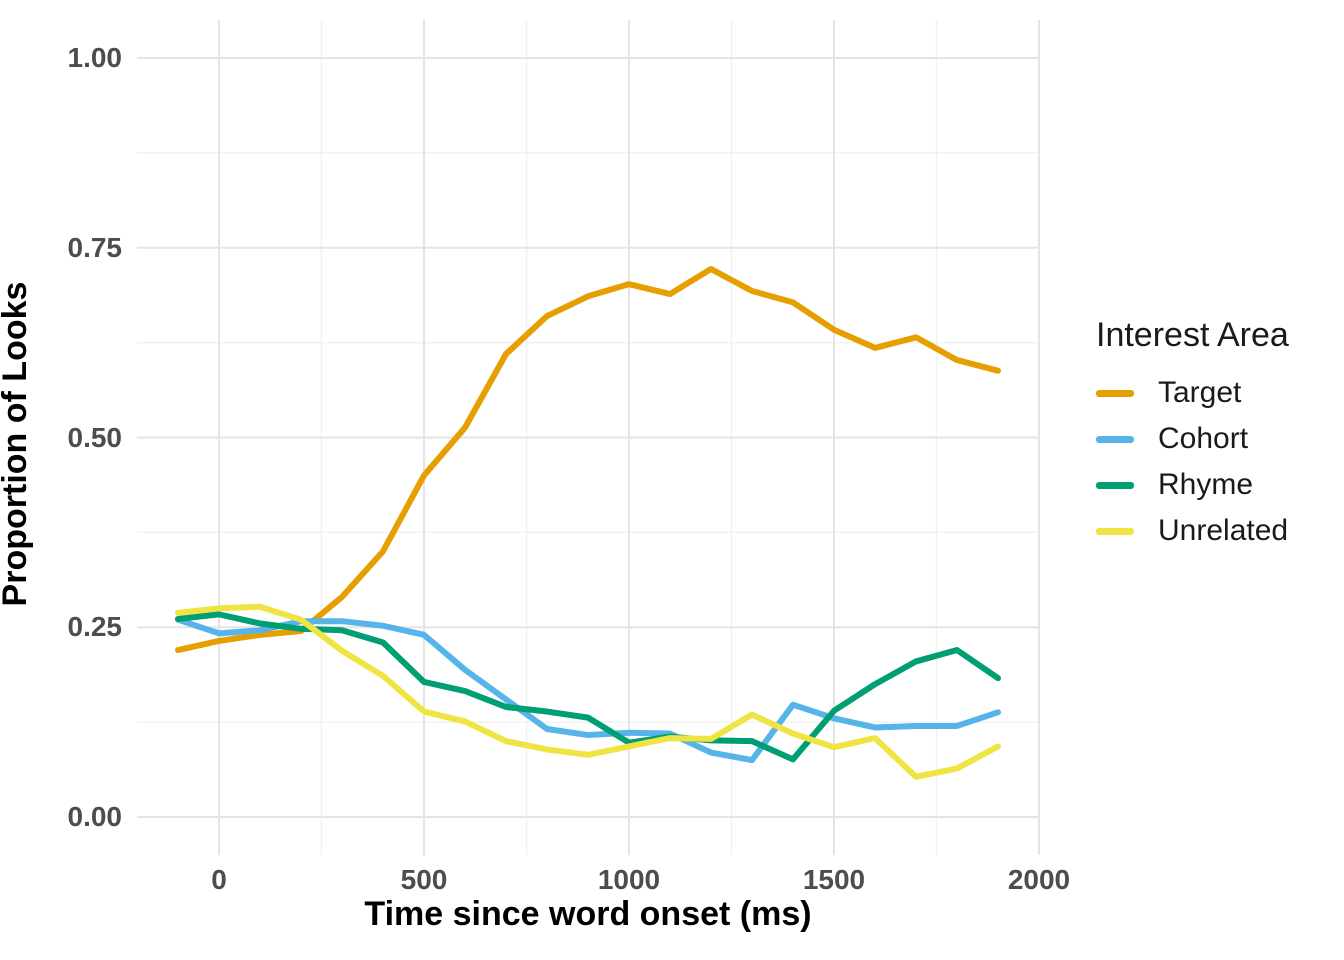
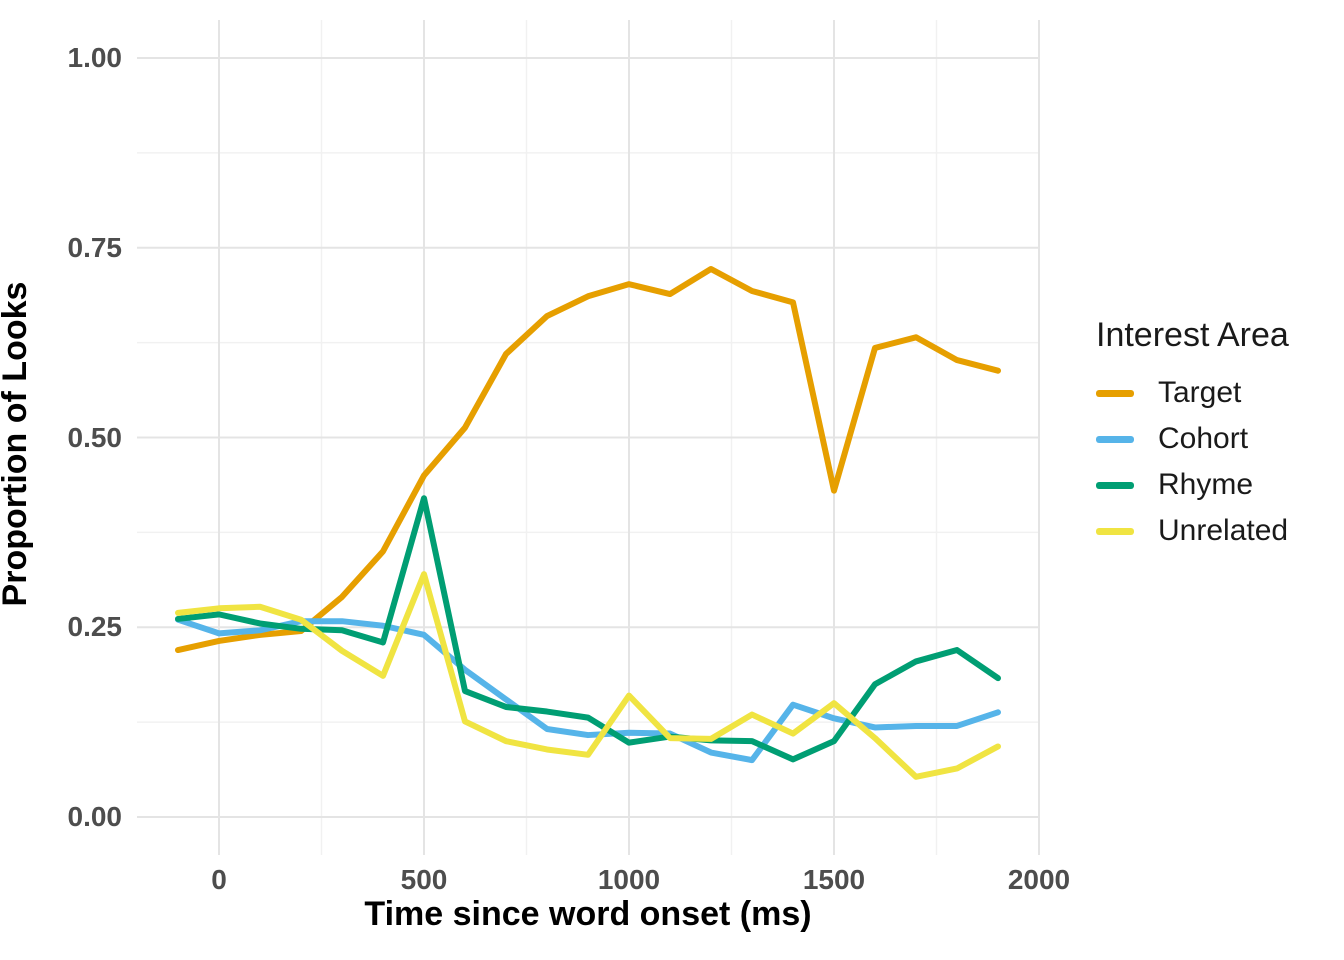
Rhyme/500: 0.18 -> 0.42
Unrelated/500: 0.14 -> 0.32
Unrelated/1000: 0.09 -> 0.16
Target/1500: 0.64 -> 0.43
Rhyme/1500: 0.14 -> 0.10
Unrelated/1500: 0.09 -> 0.15
